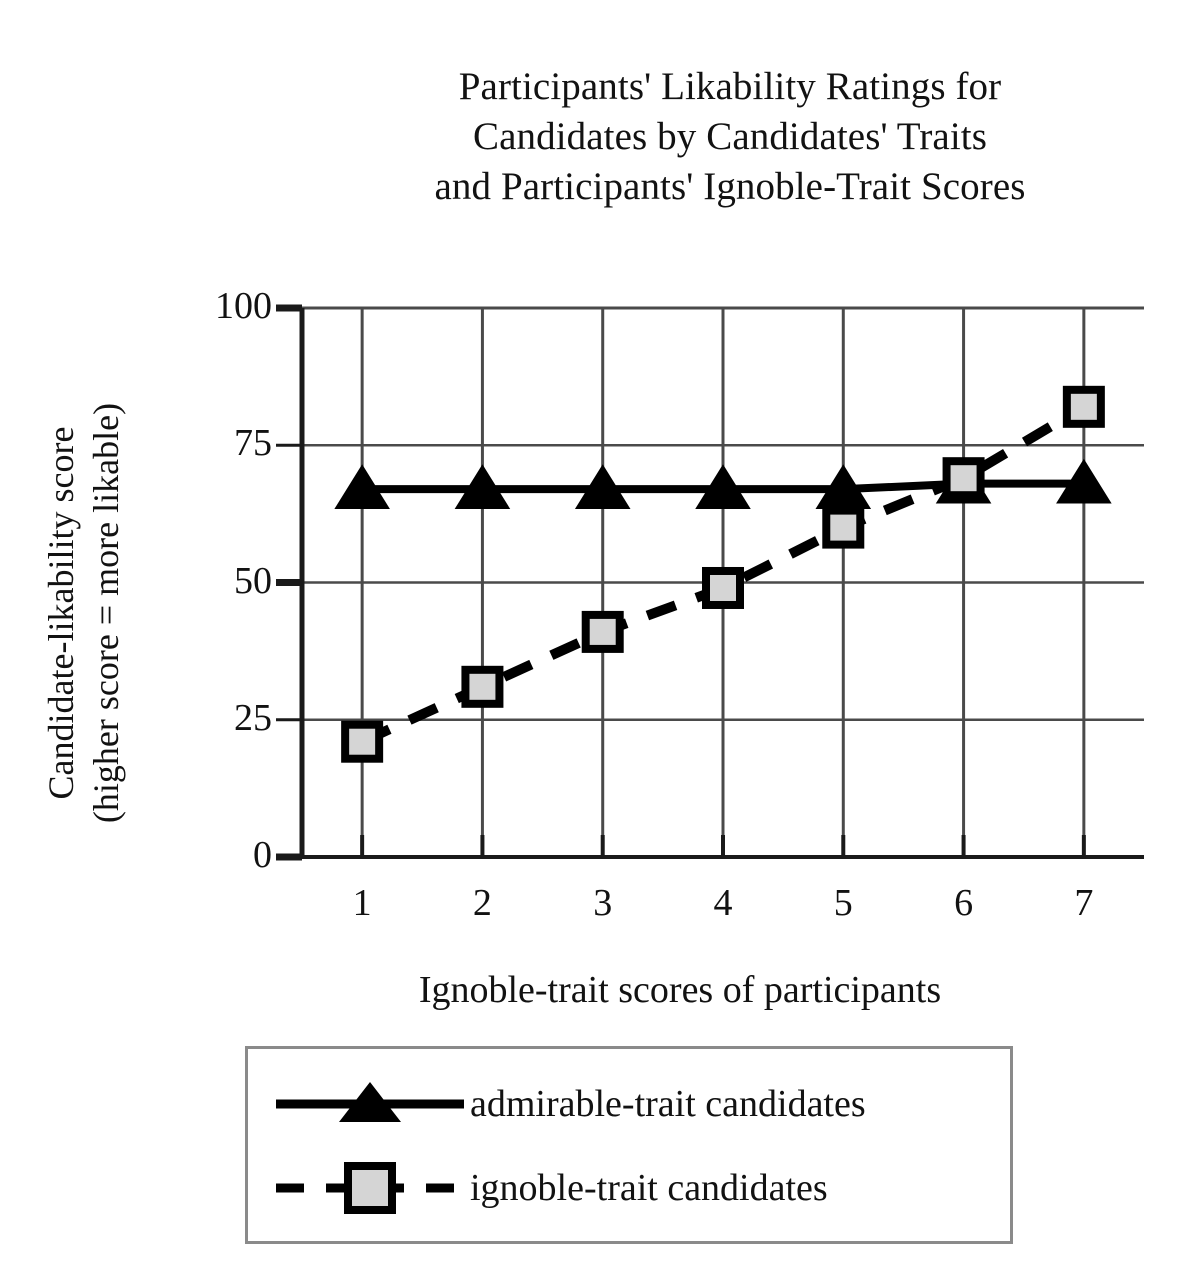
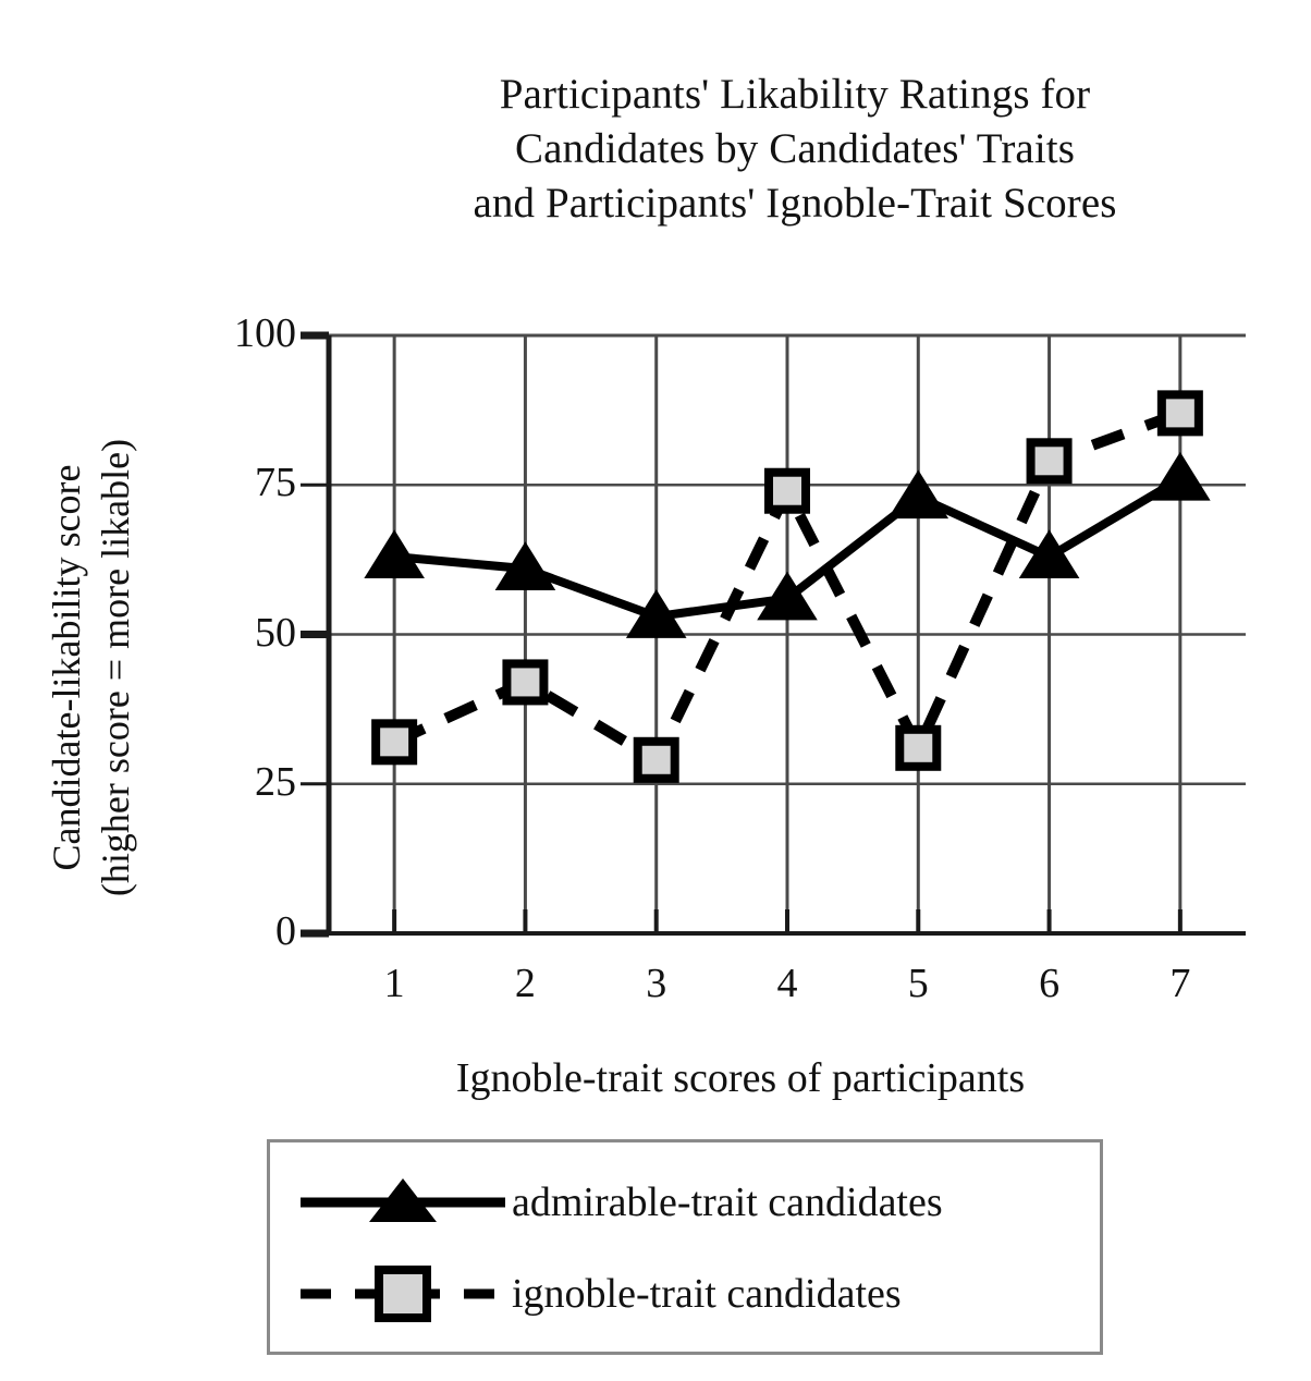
admirable-trait candidates/1: 67 -> 63
ignoble-trait candidates/1: 21 -> 32
admirable-trait candidates/2: 67 -> 61
ignoble-trait candidates/2: 31 -> 42
admirable-trait candidates/3: 67 -> 53
ignoble-trait candidates/3: 41 -> 29
admirable-trait candidates/4: 67 -> 56
ignoble-trait candidates/4: 49 -> 74
admirable-trait candidates/5: 67 -> 73
ignoble-trait candidates/5: 60 -> 31
admirable-trait candidates/6: 68 -> 63
ignoble-trait candidates/6: 69 -> 79
admirable-trait candidates/7: 68 -> 76
ignoble-trait candidates/7: 82 -> 87
